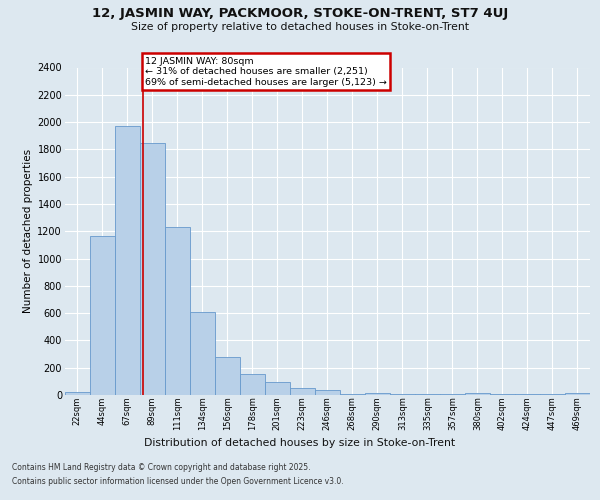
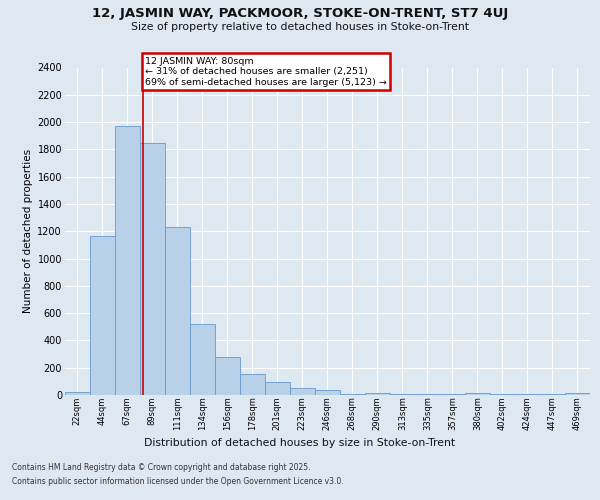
134sqm: 610 -> 520
